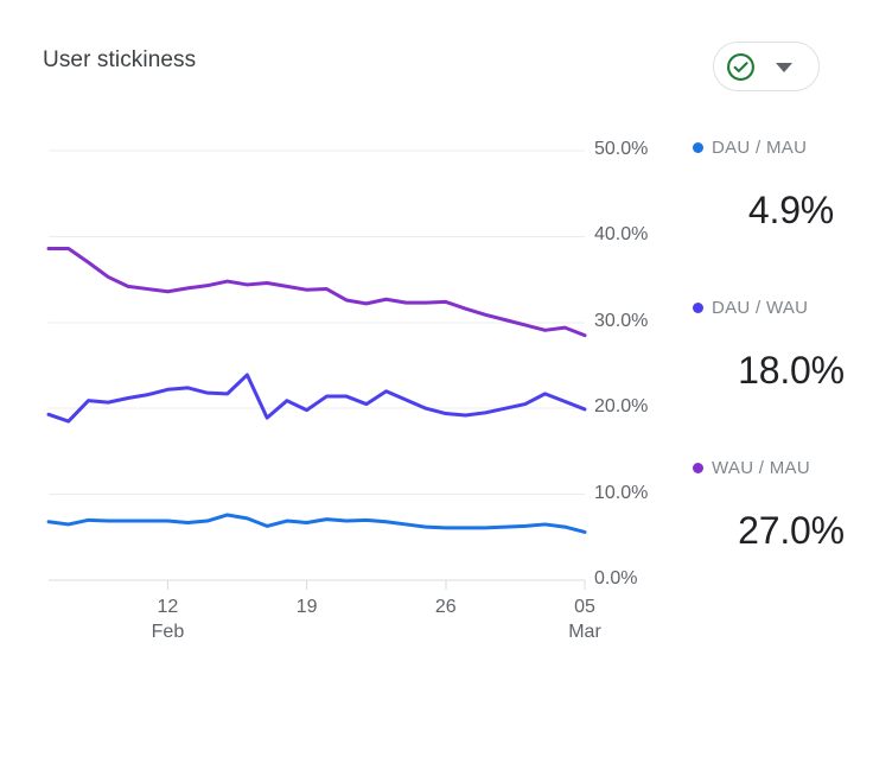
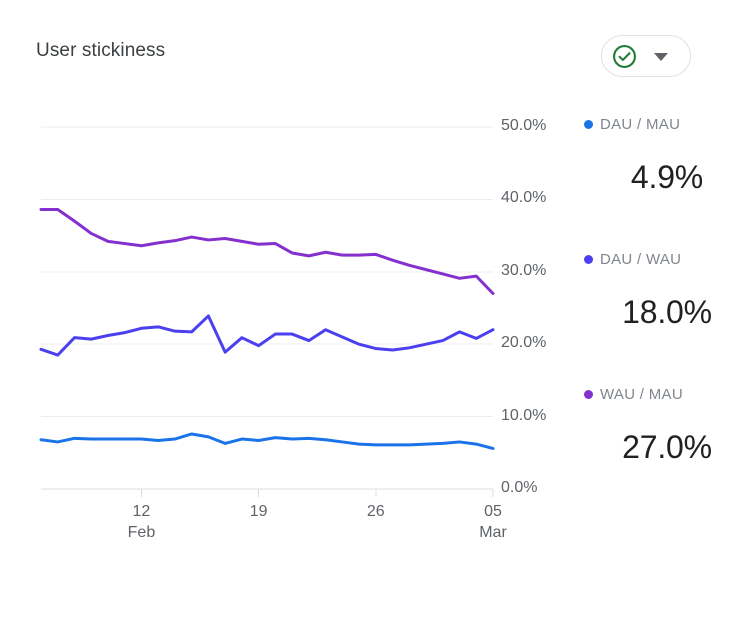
WAU / MAU/05 Mar: 28% -> 27%
DAU / WAU/05 Mar: 20% -> 22%
